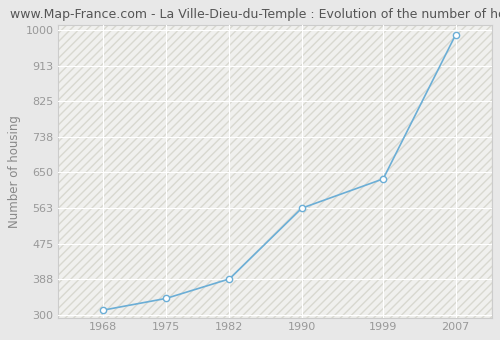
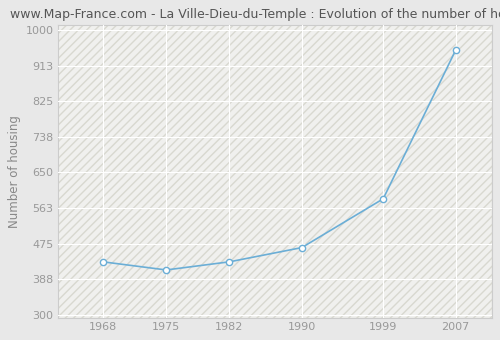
1968: 311 -> 430
1975: 340 -> 410
1982: 388 -> 430
1990: 562 -> 465
1999: 634 -> 585
2007: 988 -> 950
